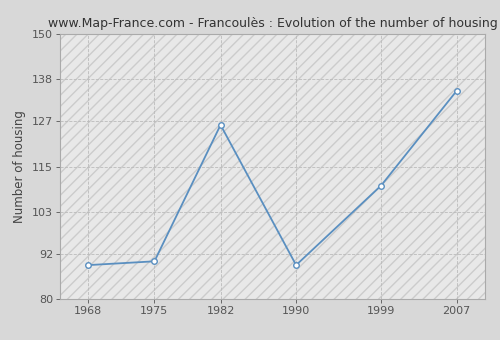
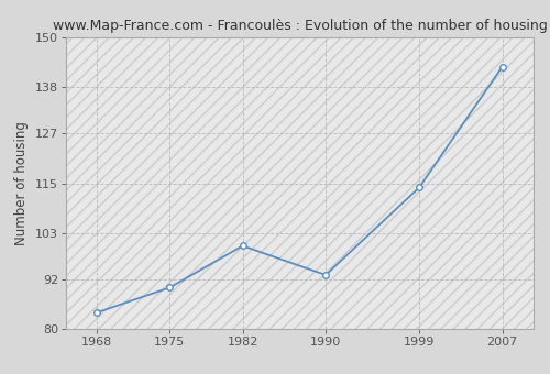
1968: 89 -> 84
1982: 126 -> 100
1990: 89 -> 93
1999: 110 -> 114
2007: 135 -> 143
